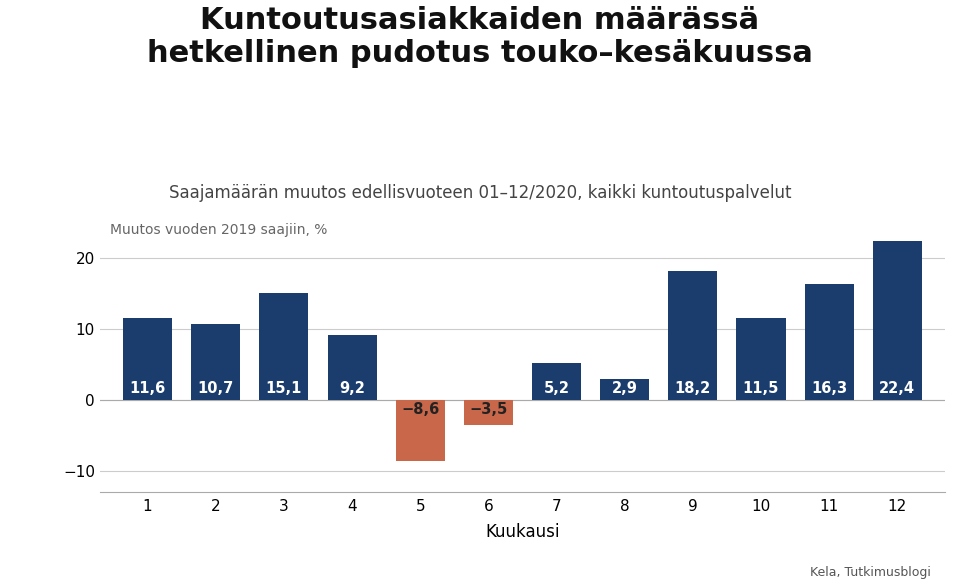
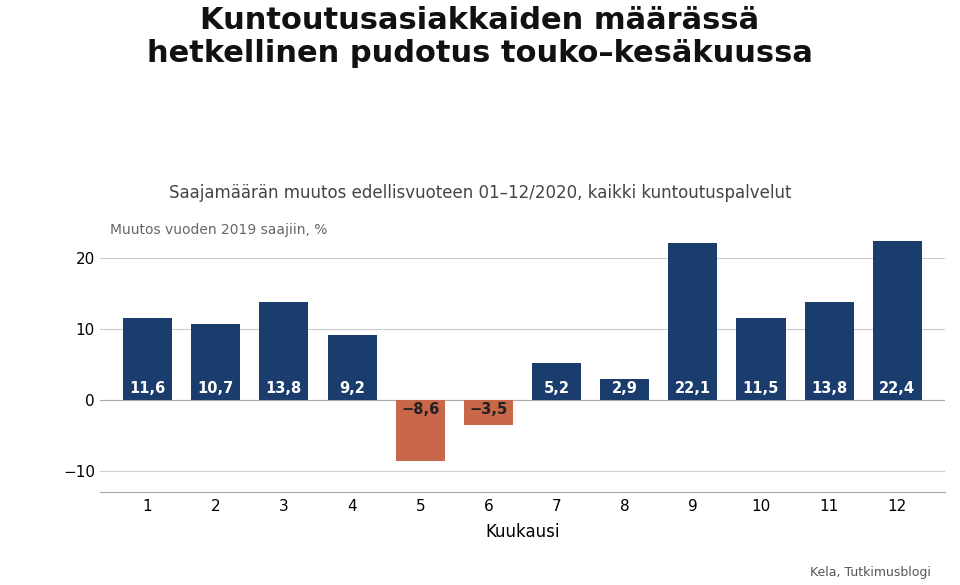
3: 15,1 -> 13,8
9: 18,2 -> 22,1
11: 16,3 -> 13,8
